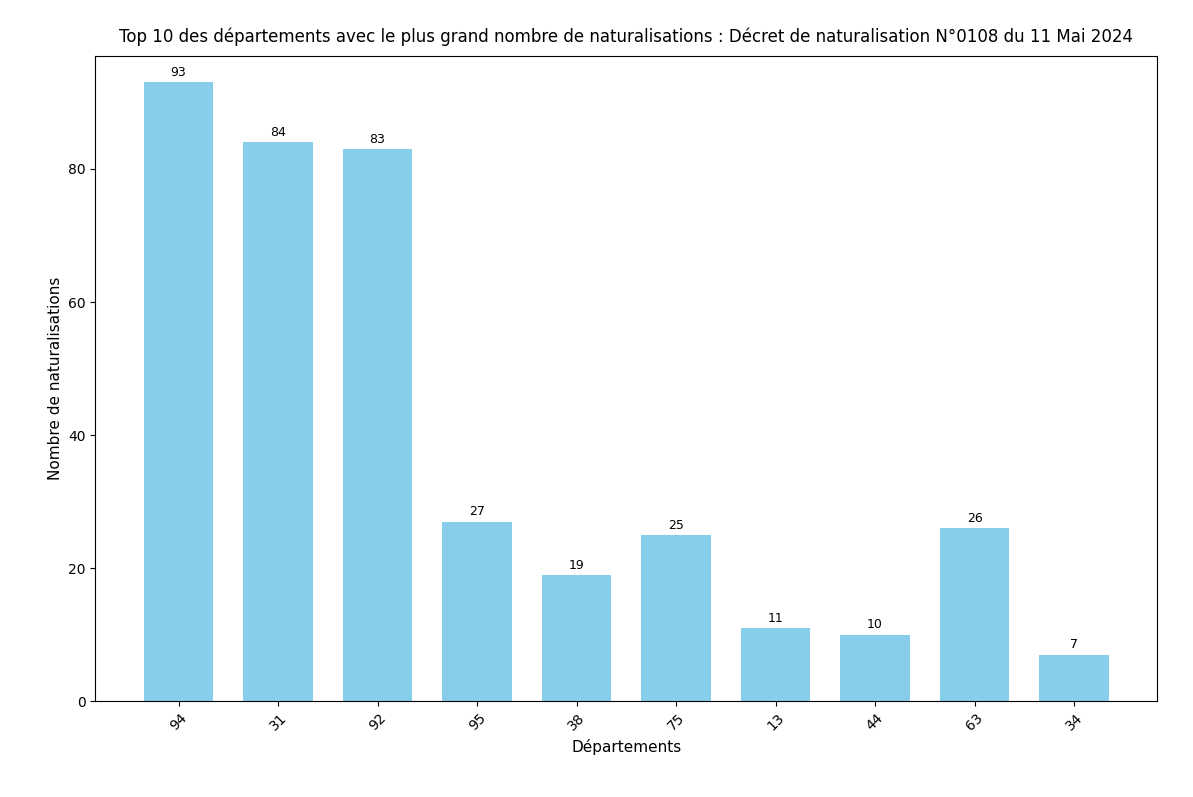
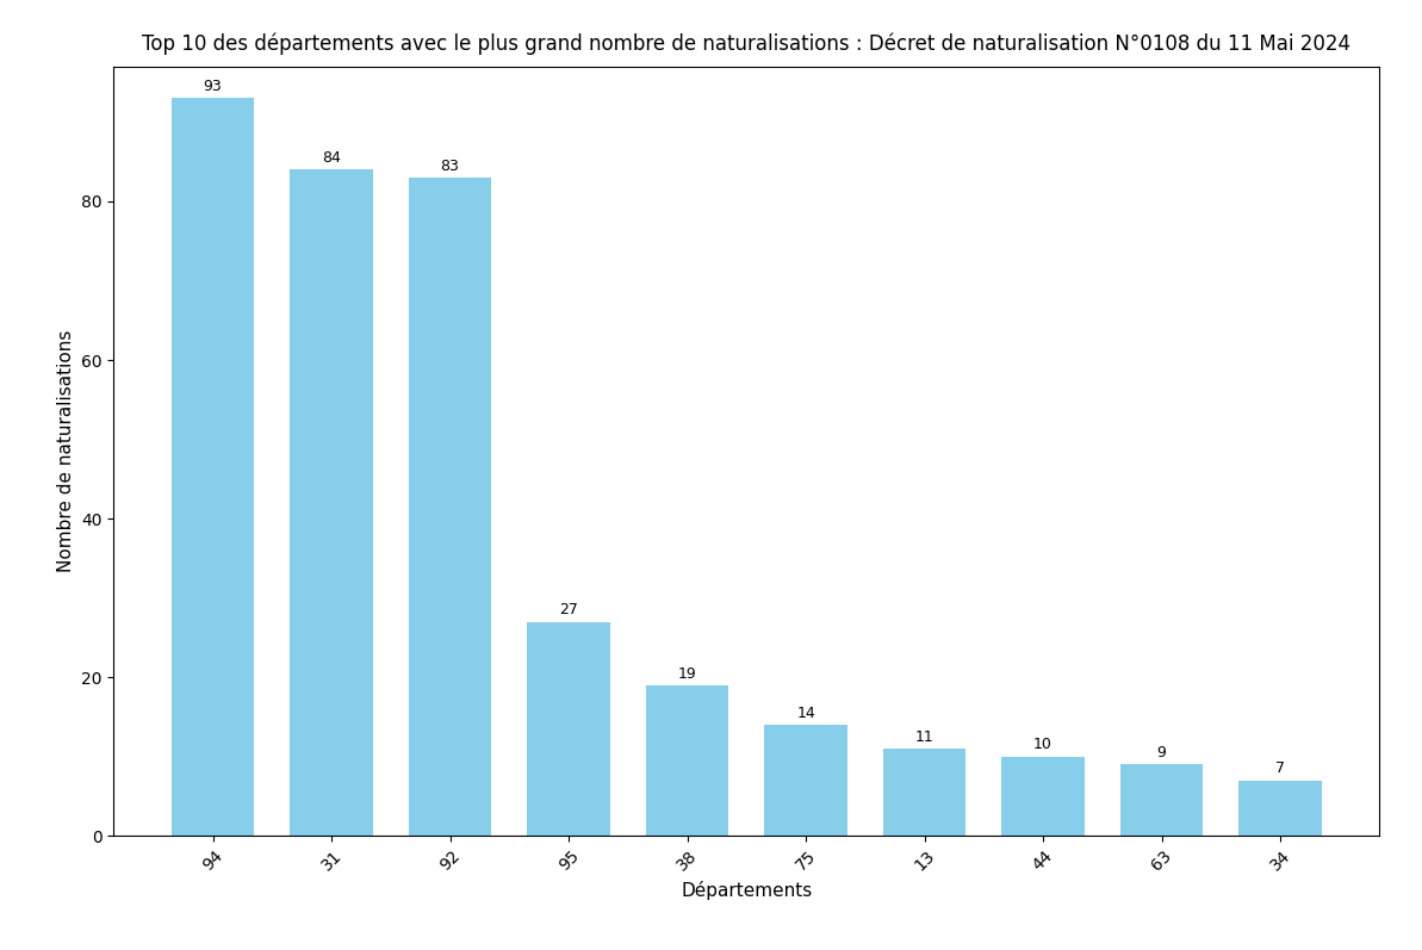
75: 25 -> 14
63: 26 -> 9
